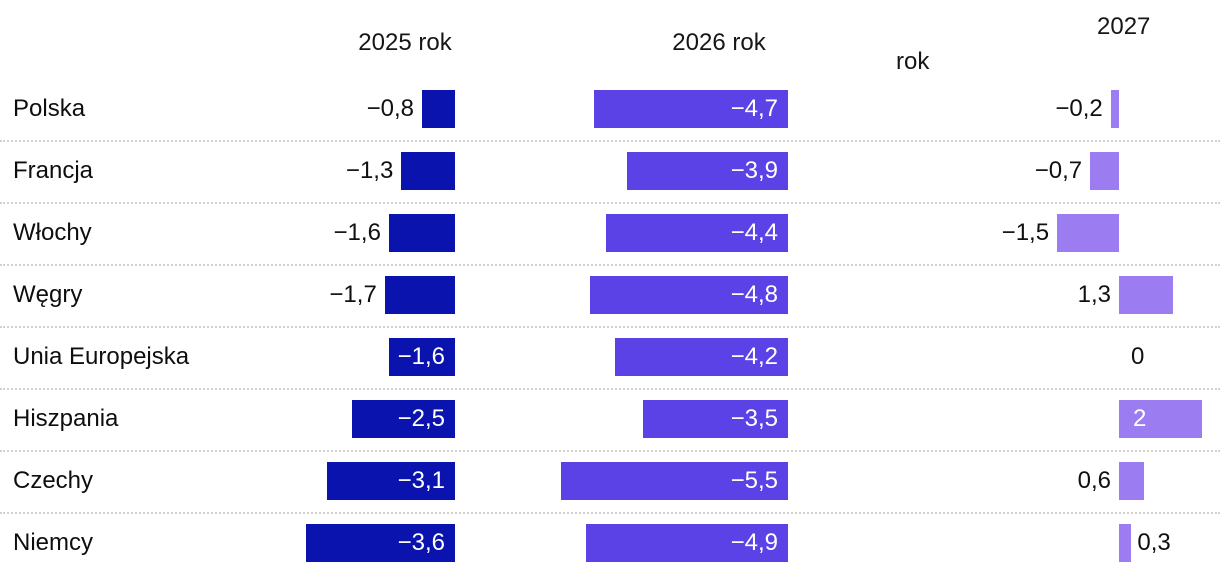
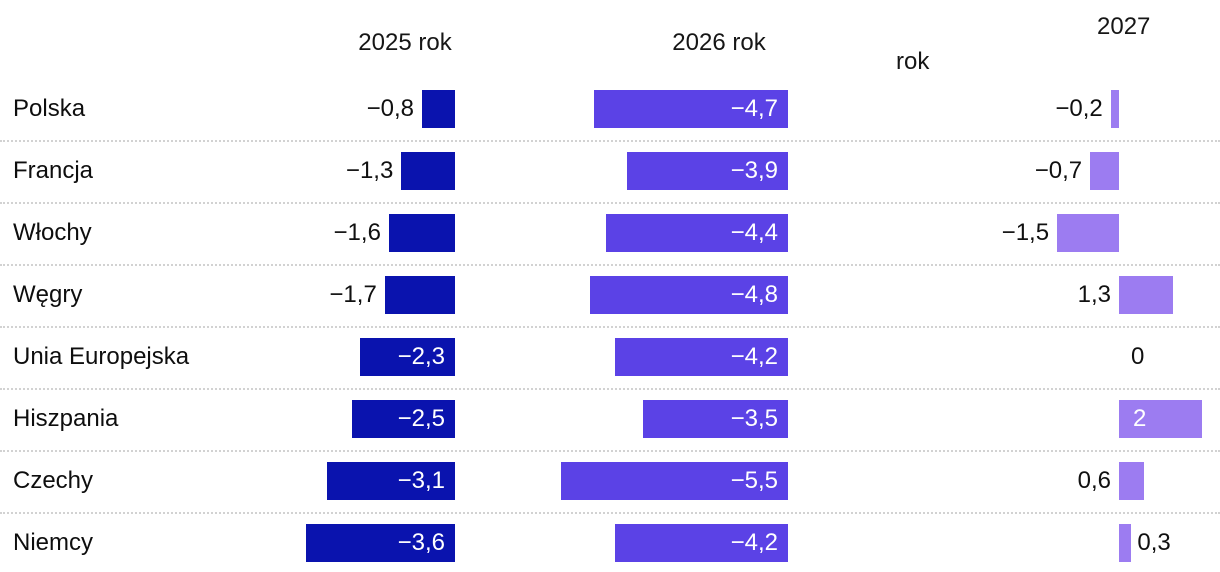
2025 rok/Unia Europejska: −1,6 -> −2,3
2026 rok/Niemcy: −4,9 -> −4,2
